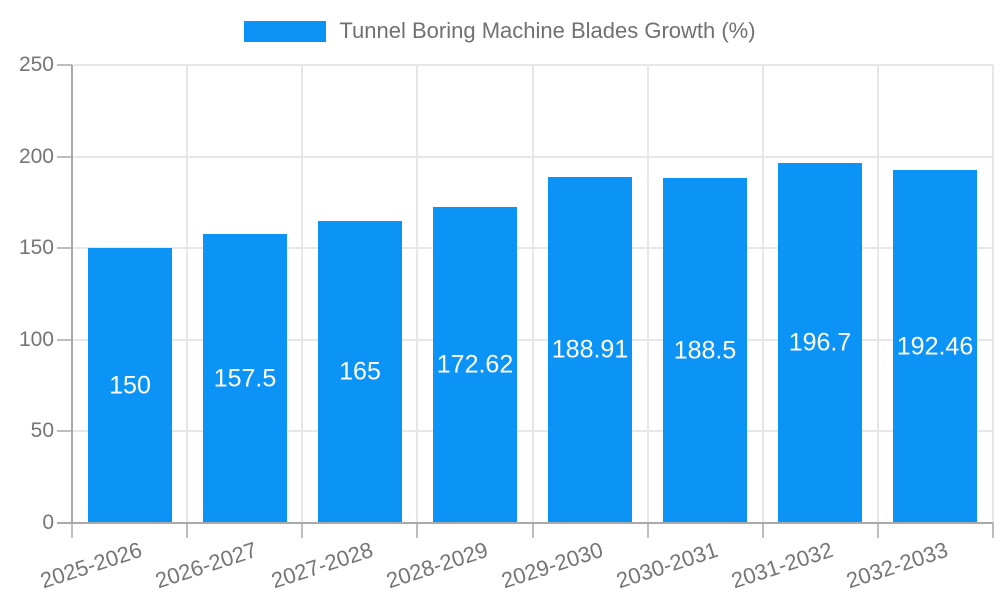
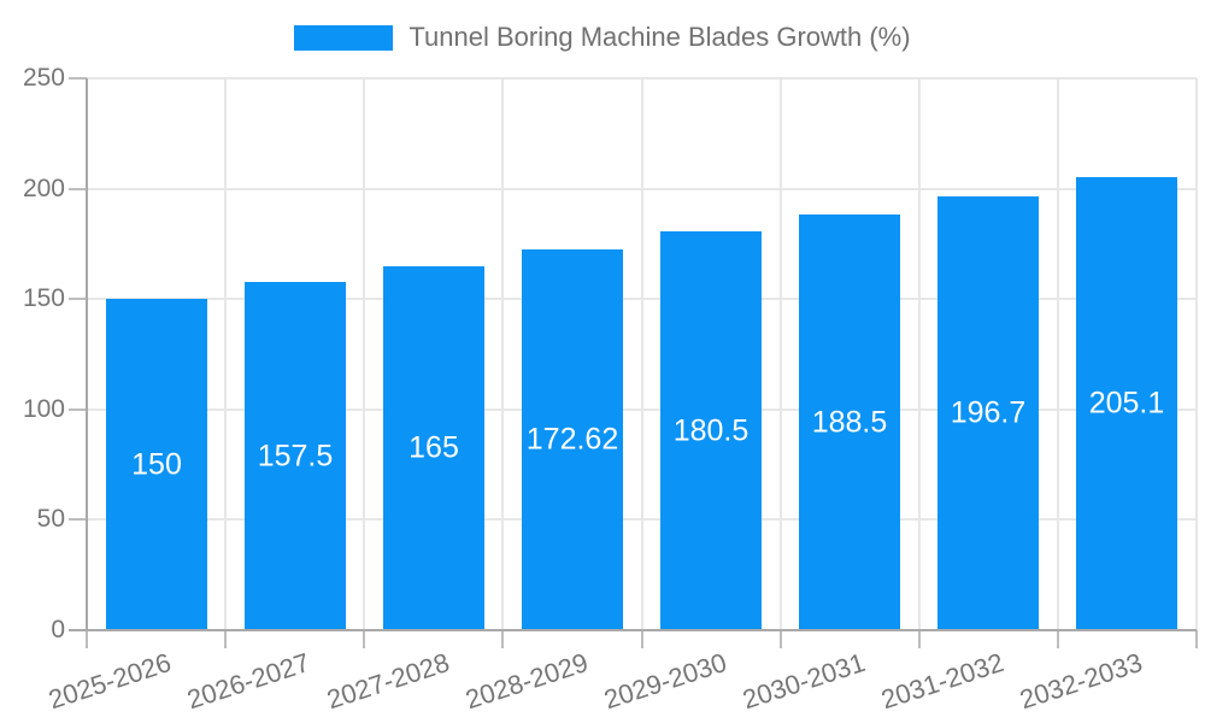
2029-2030: 188.91 -> 180.5
2032-2033: 192.46 -> 205.1
